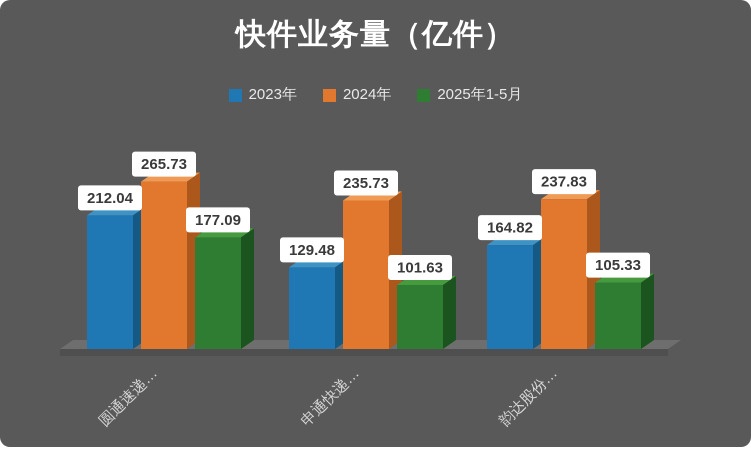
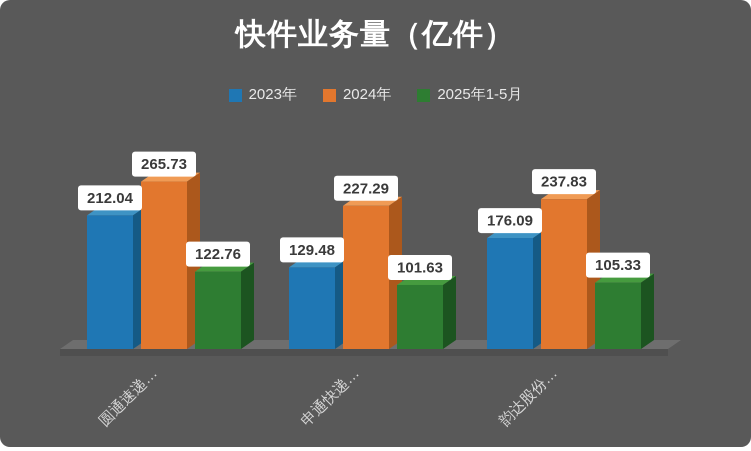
2025年1-5月/圆通速递…: 177.09 -> 122.76
2024年/申通快递…: 235.73 -> 227.29
2023年/韵达股份…: 164.82 -> 176.09
